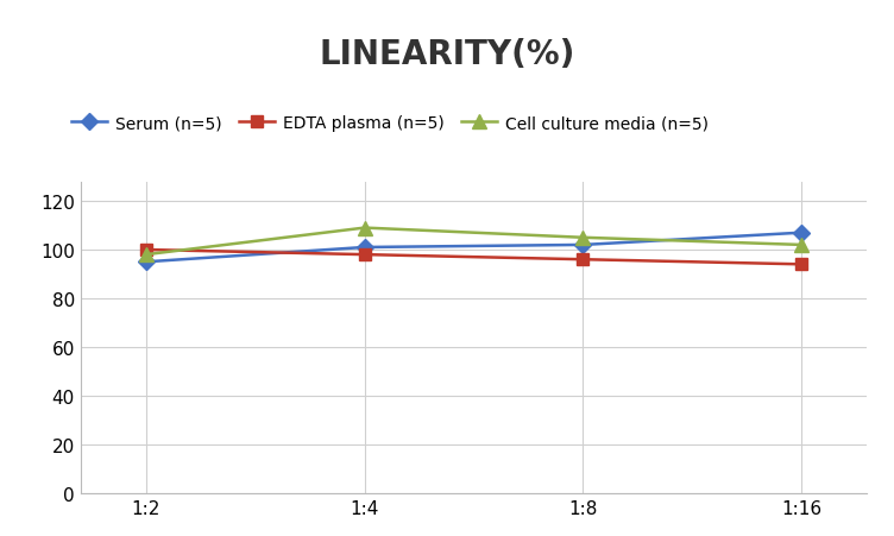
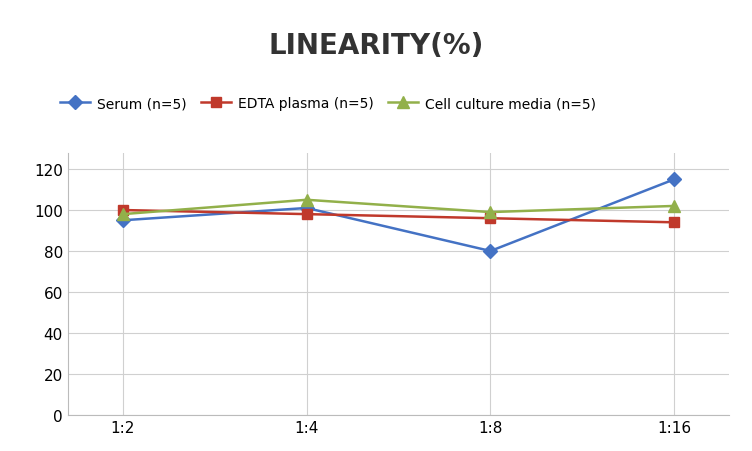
Cell culture media (n=5)/1:4: 109 -> 105
Serum (n=5)/1:8: 102 -> 80
Cell culture media (n=5)/1:8: 105 -> 99
Serum (n=5)/1:16: 107 -> 115
